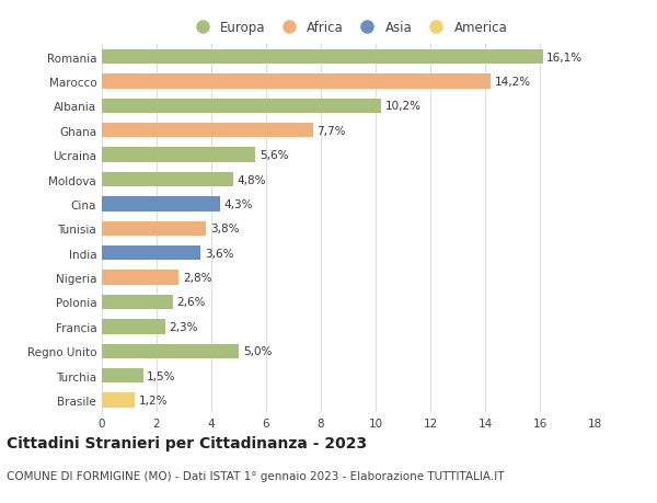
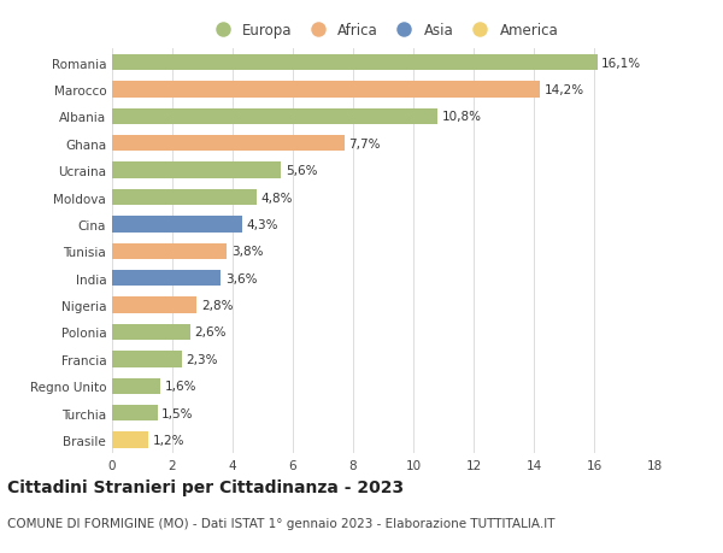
Albania: 10,2% -> 10,8%
Regno Unito: 5,0% -> 1,6%
